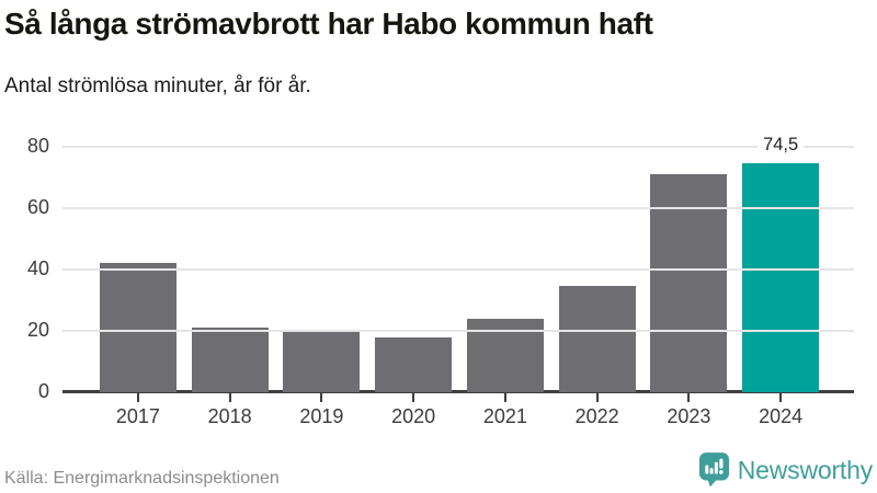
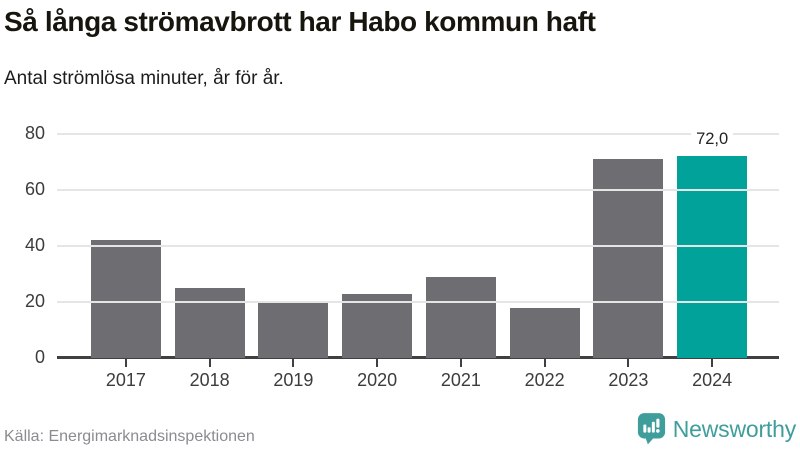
2018: 21 -> 25
2020: 18 -> 23
2021: 24 -> 29
2022: 34 -> 18
2024: 74,5 -> 72,0
